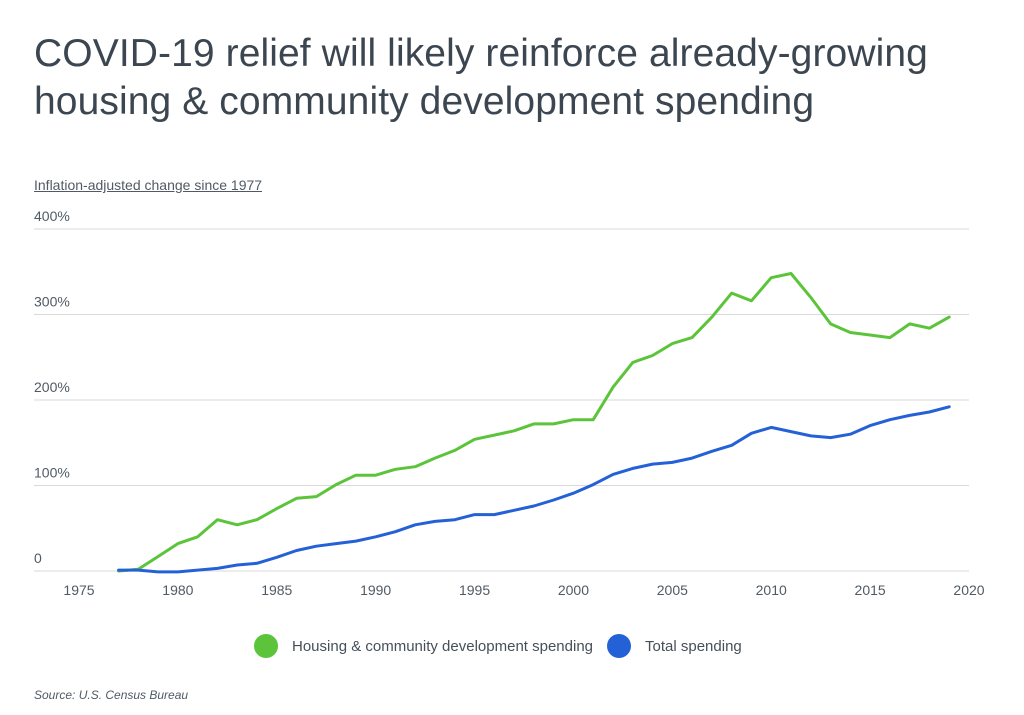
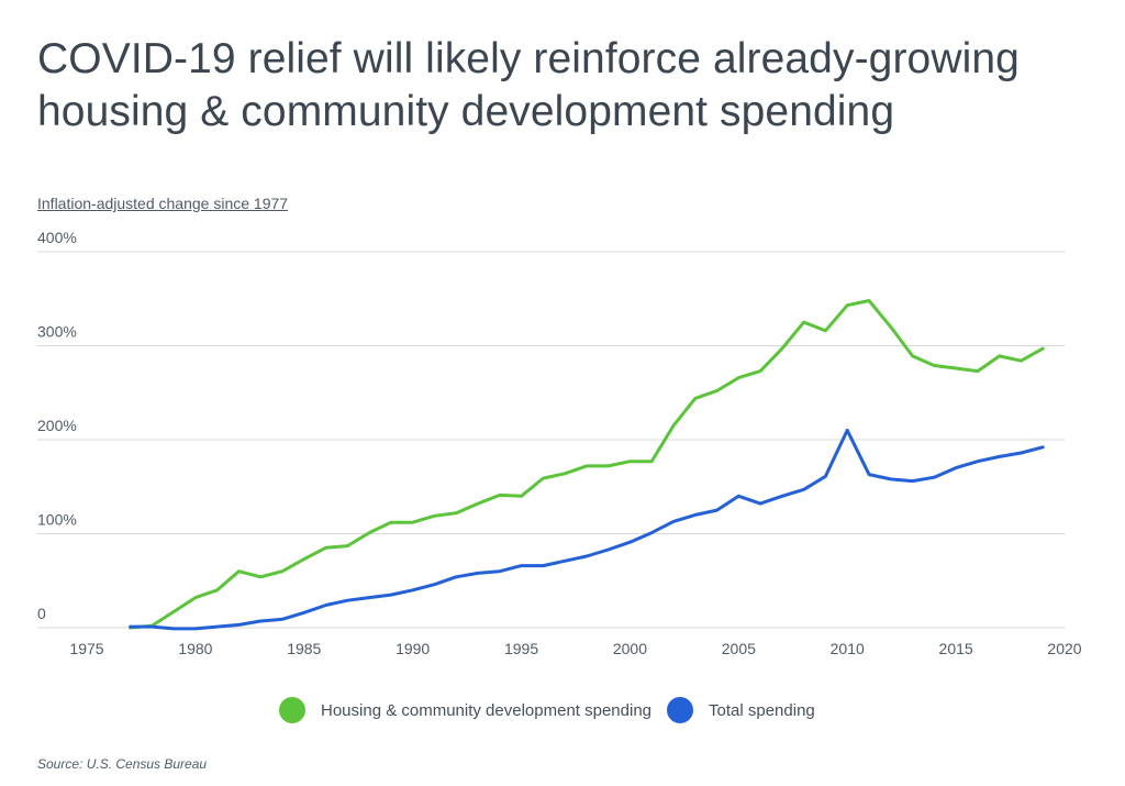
Housing & community development spending/1995: 150% -> 140%
Total spending/2005: 130% -> 140%
Total spending/2010: 170% -> 210%
